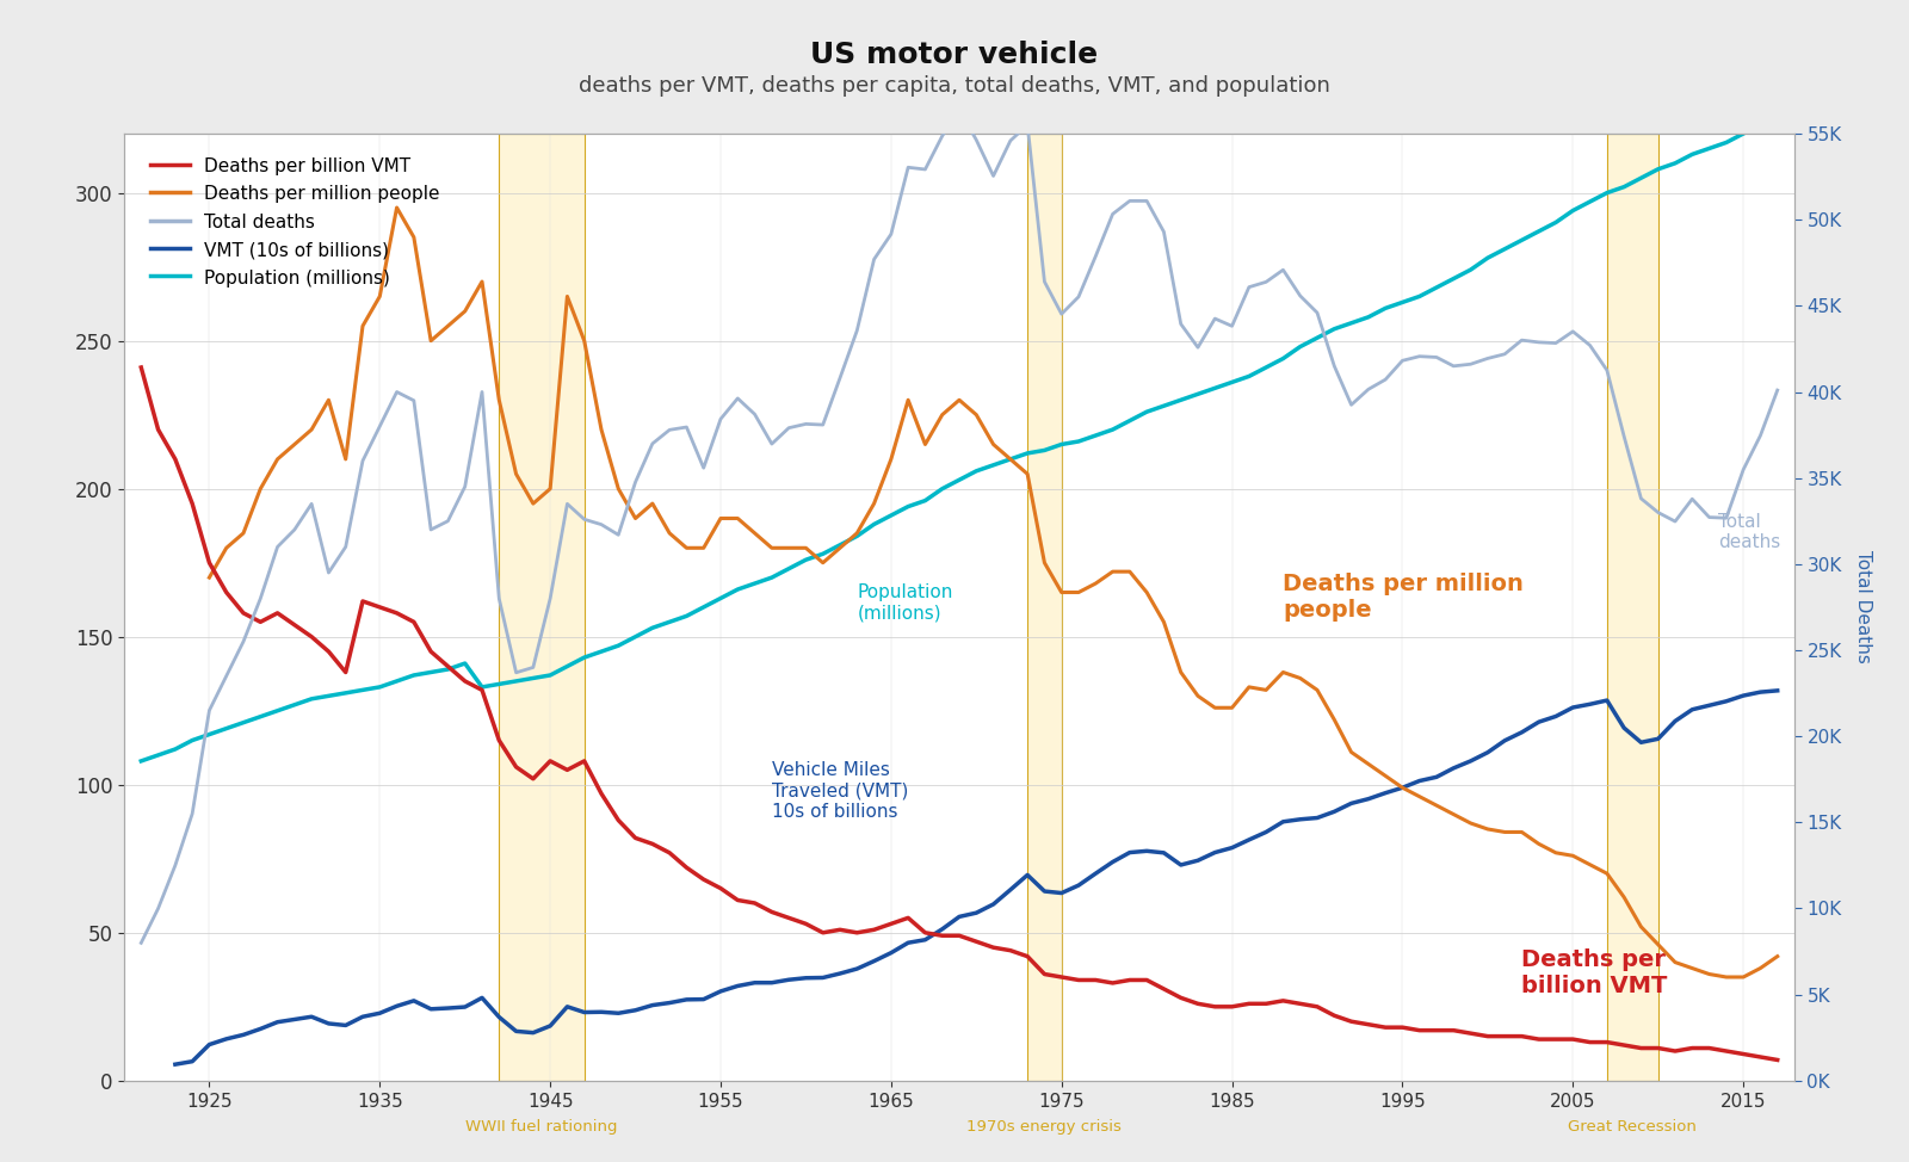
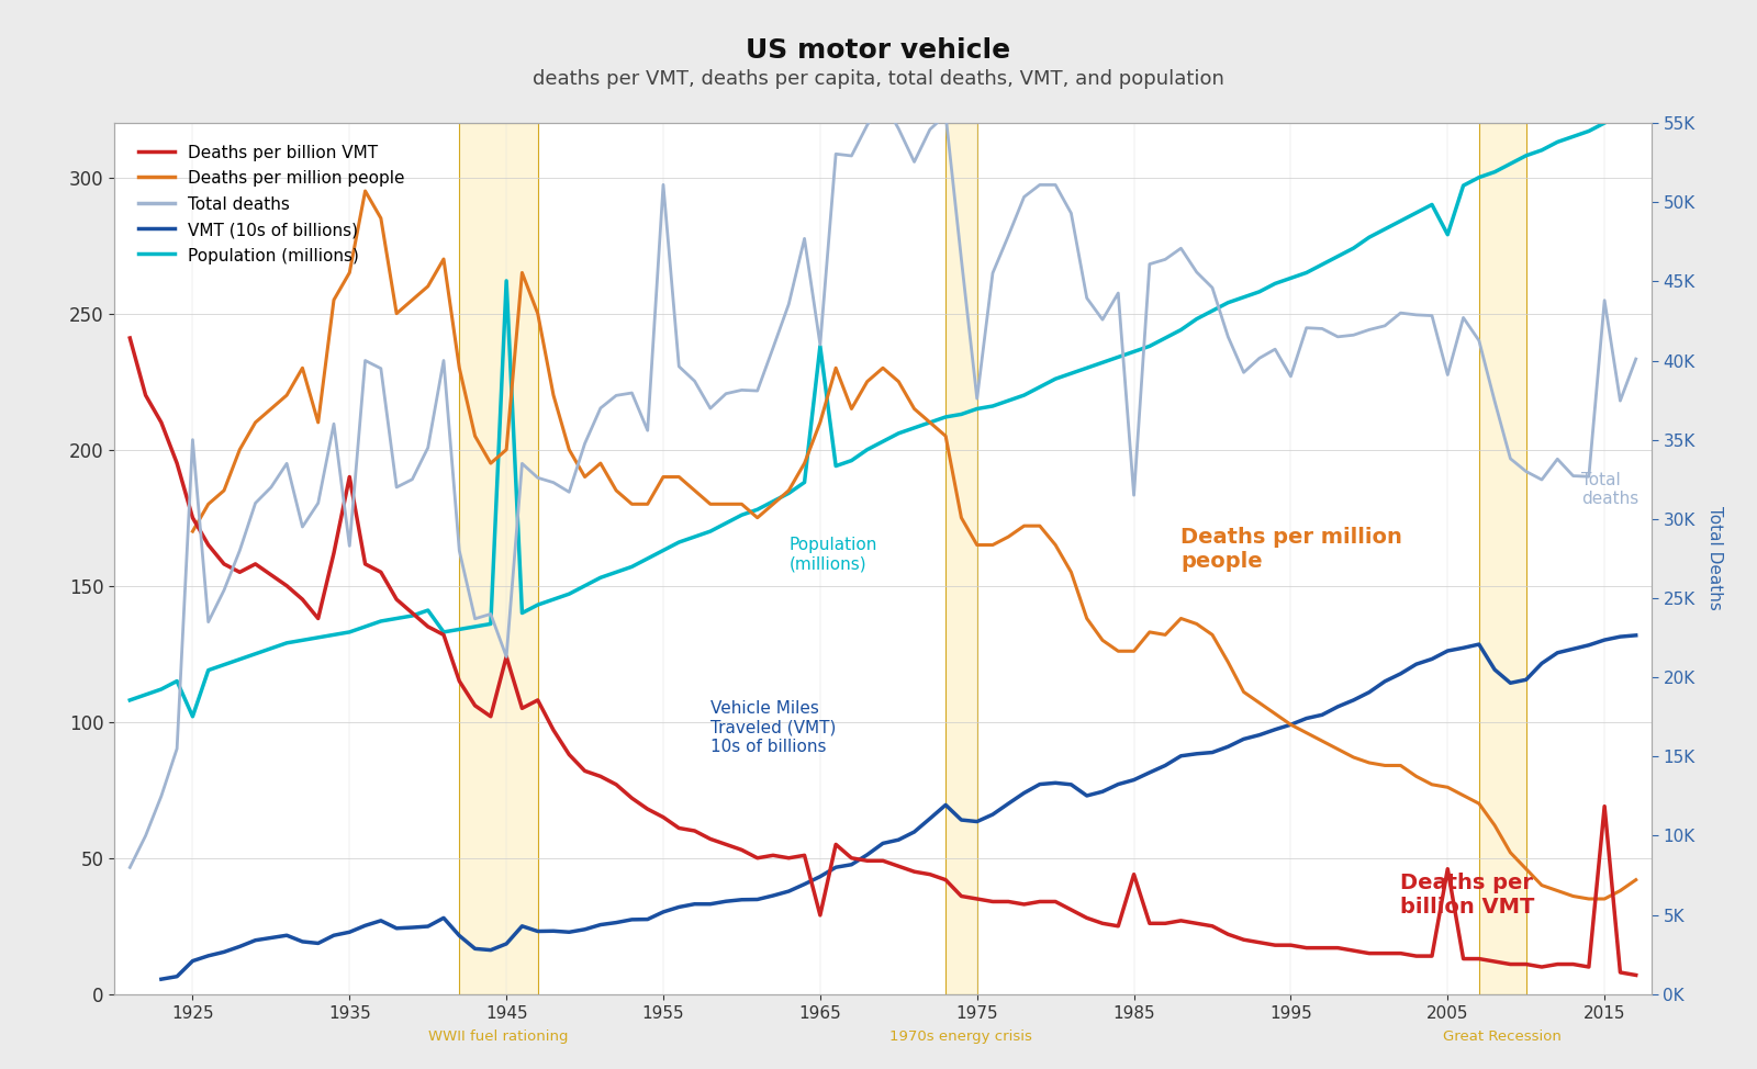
Total deaths/1925: 21.5K -> 35.0K
Population (millions)/1925: 117 -> 102
Deaths per billion VMT/1935: 160 -> 190
Total deaths/1935: 38.0K -> 28.3K
Deaths per billion VMT/1945: 108 -> 124
Total deaths/1945: 28.0K -> 21.3K
Population (millions)/1945: 137 -> 262
Total deaths/1955: 38.4K -> 51.1K
Deaths per billion VMT/1965: 53 -> 29
Total deaths/1965: 49.2K -> 41.0K
Population (millions)/1965: 191 -> 238
Total deaths/1975: 44.5K -> 37.6K
Deaths per billion VMT/1985: 25 -> 44
Total deaths/1985: 43.8K -> 31.5K
Total deaths/1995: 41.8K -> 39.0K
Deaths per billion VMT/2005: 14 -> 46
Total deaths/2005: 43.5K -> 39.1K
Population (millions)/2005: 294 -> 279
Deaths per billion VMT/2015: 9 -> 69
Total deaths/2015: 35.5K -> 43.8K
